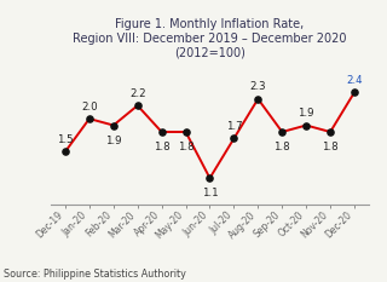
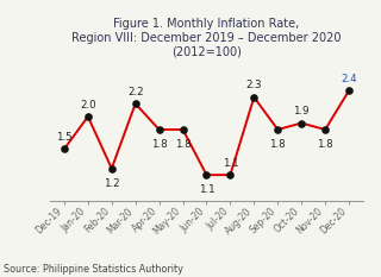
Feb-20: 1.9 -> 1.2
Jul-20: 1.7 -> 1.1
